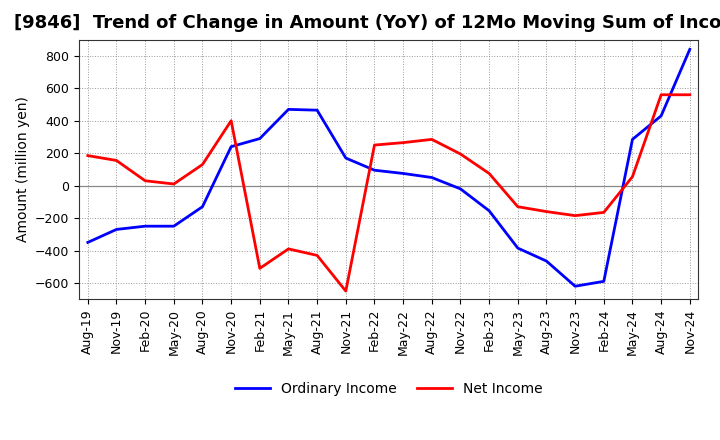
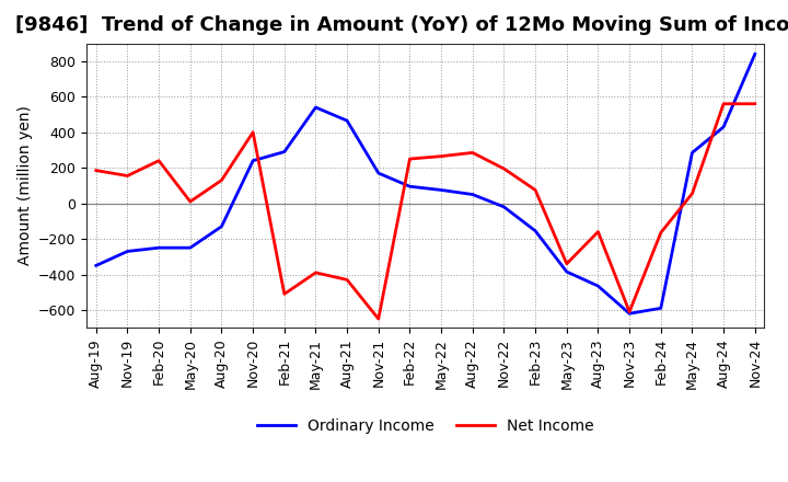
Net Income/Feb-20: 30 -> 240
Ordinary Income/May-21: 470 -> 540
Net Income/May-23: -130 -> -340
Net Income/Nov-23: -180 -> -610
